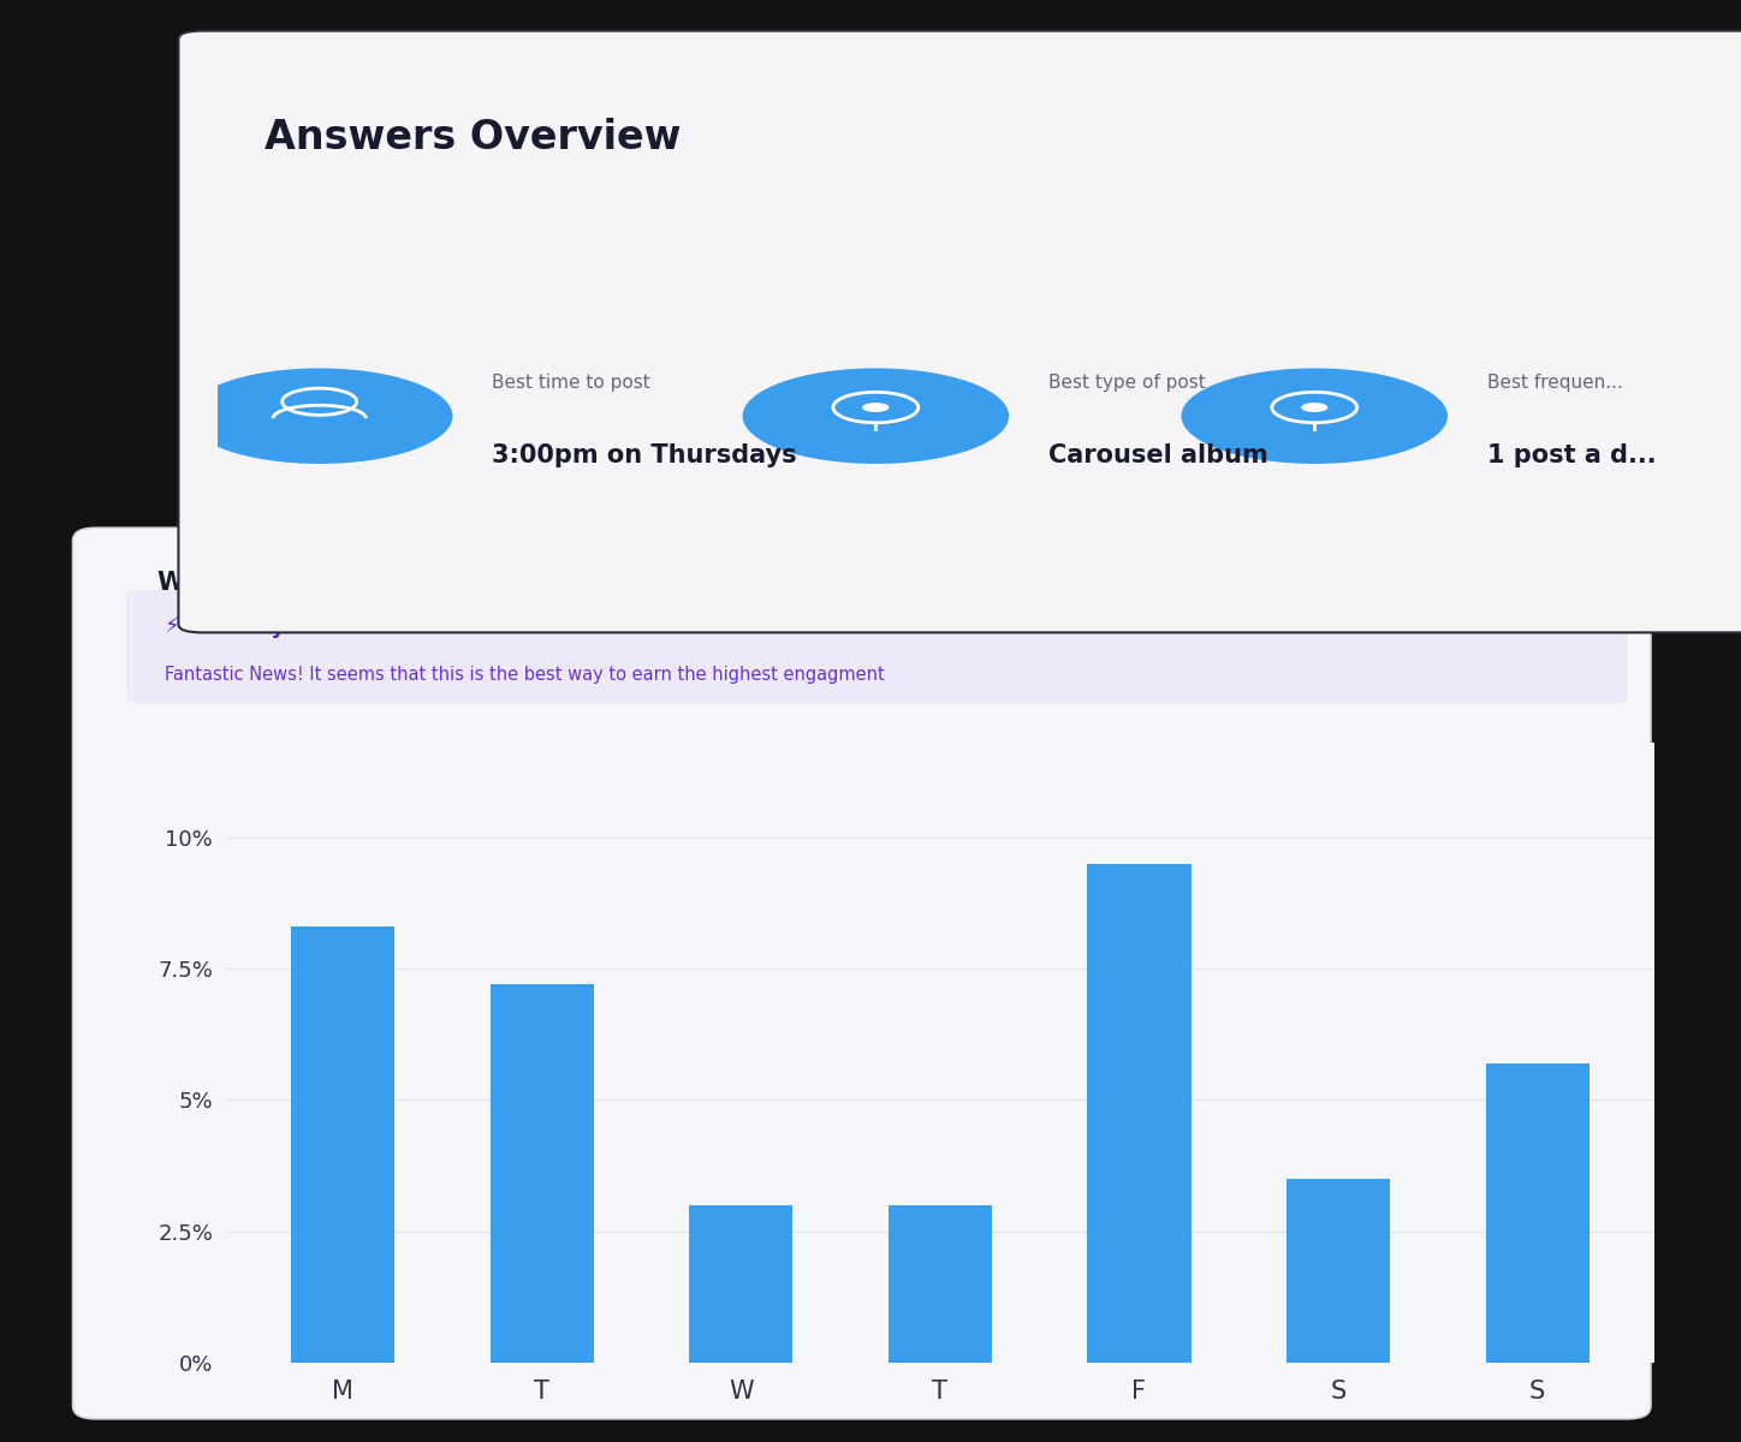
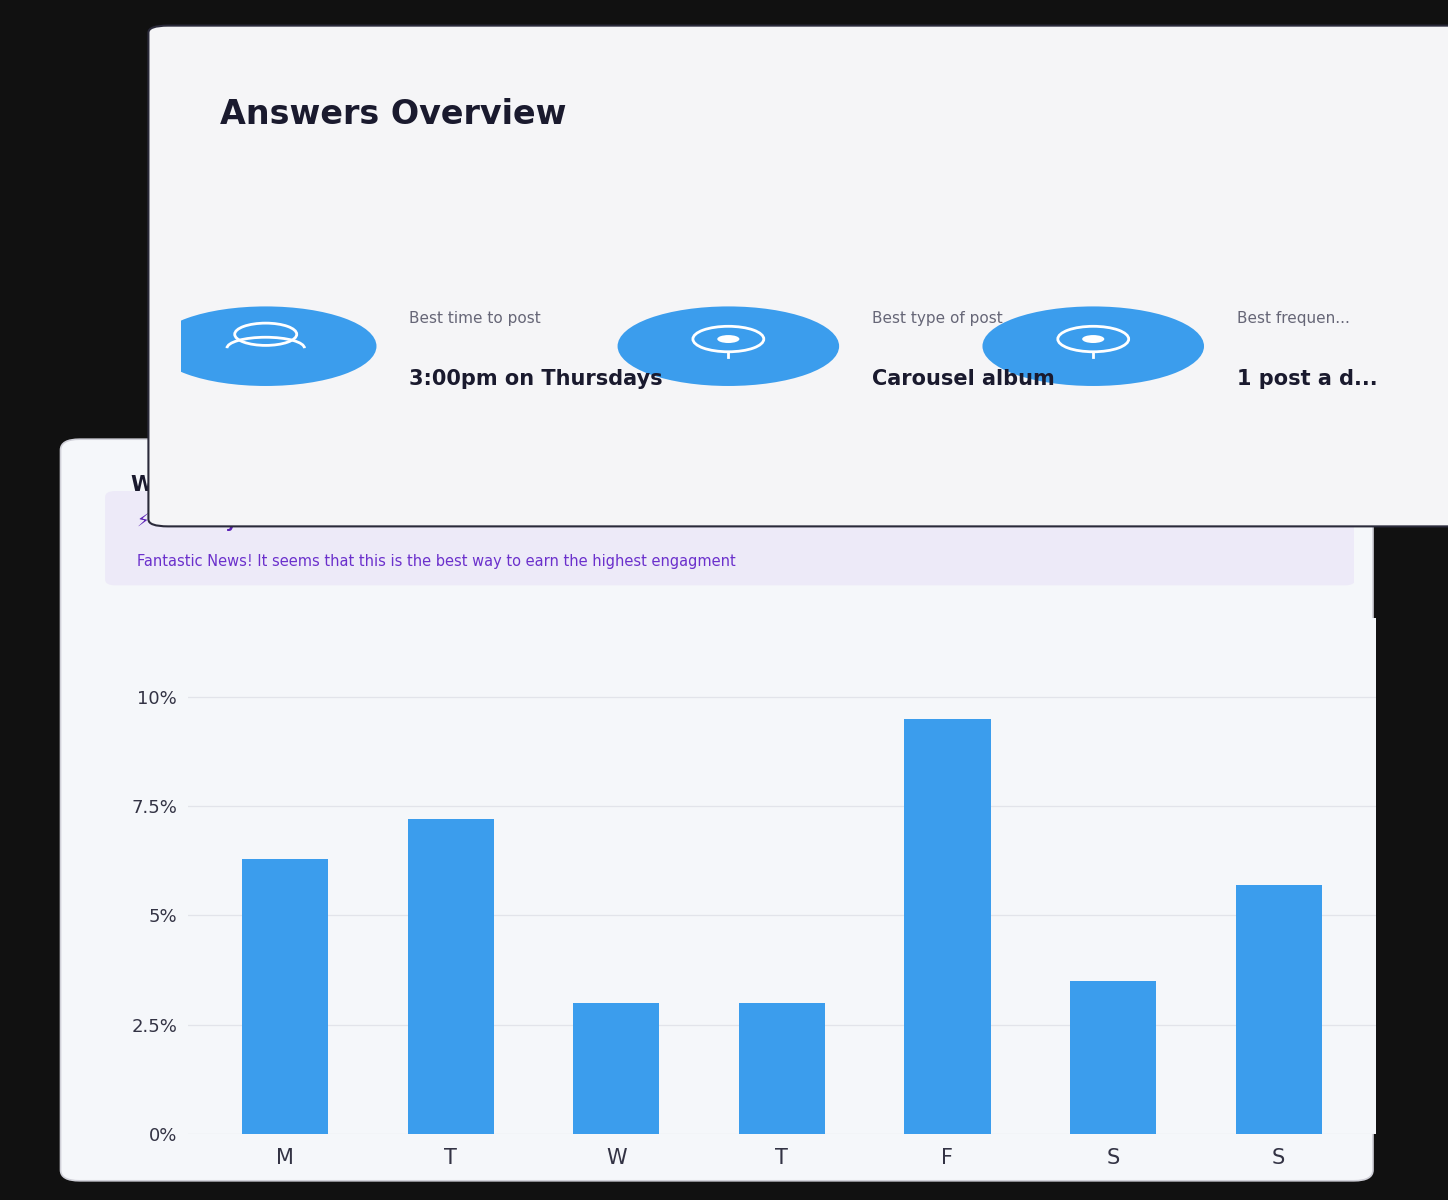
M: 8.3% -> 6.3%
